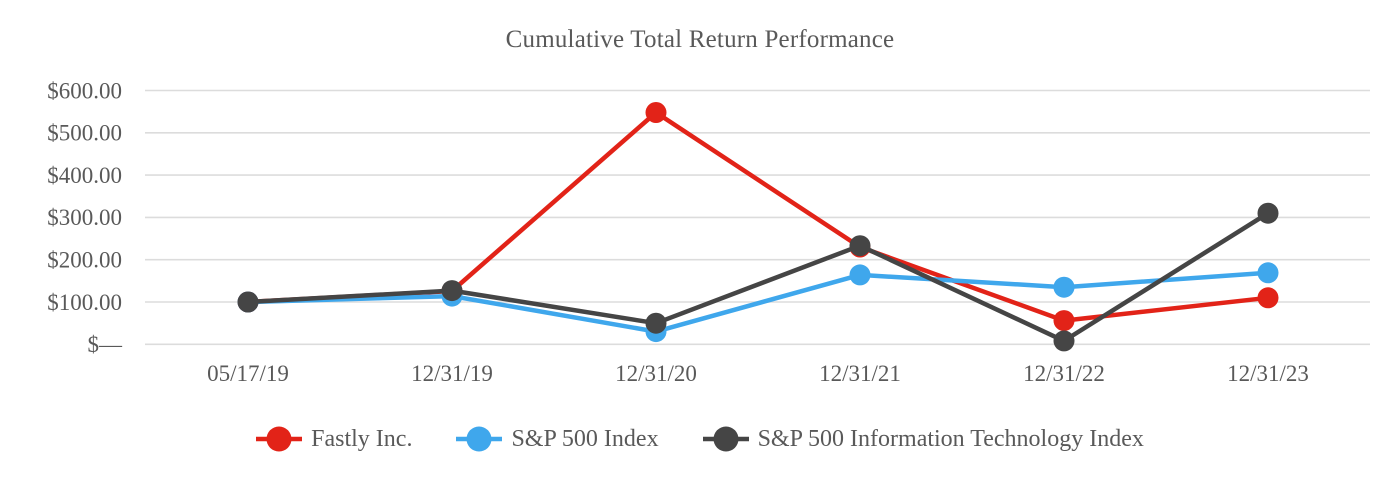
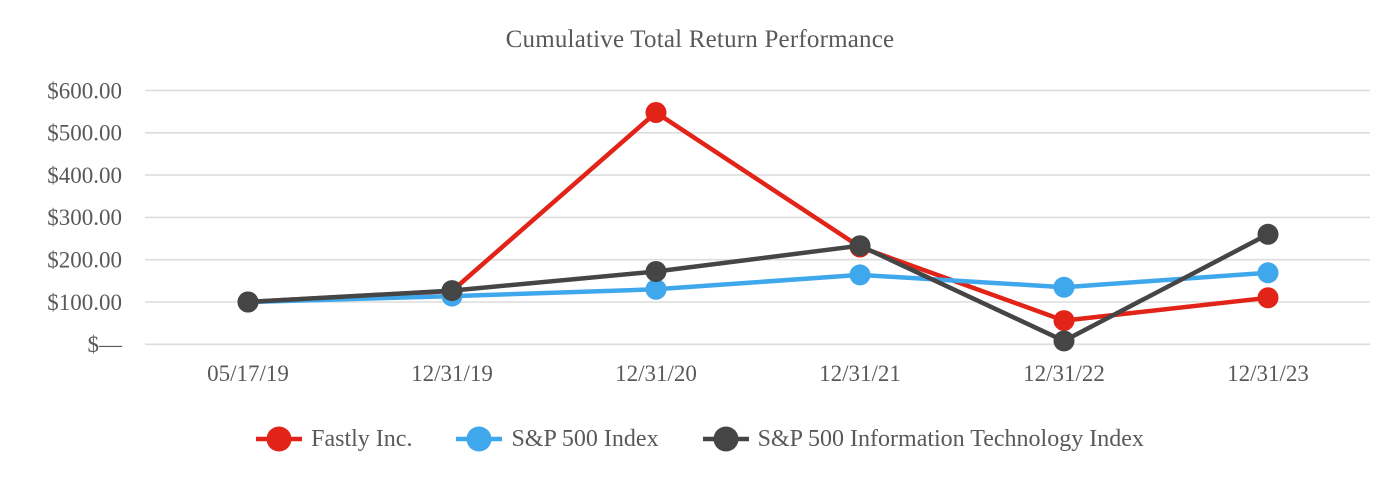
S&P 500 Index/12/31/20: $30 -> $130
S&P 500 Information Technology Index/12/31/20: $50 -> $170
S&P 500 Information Technology Index/12/31/23: $310 -> $260
